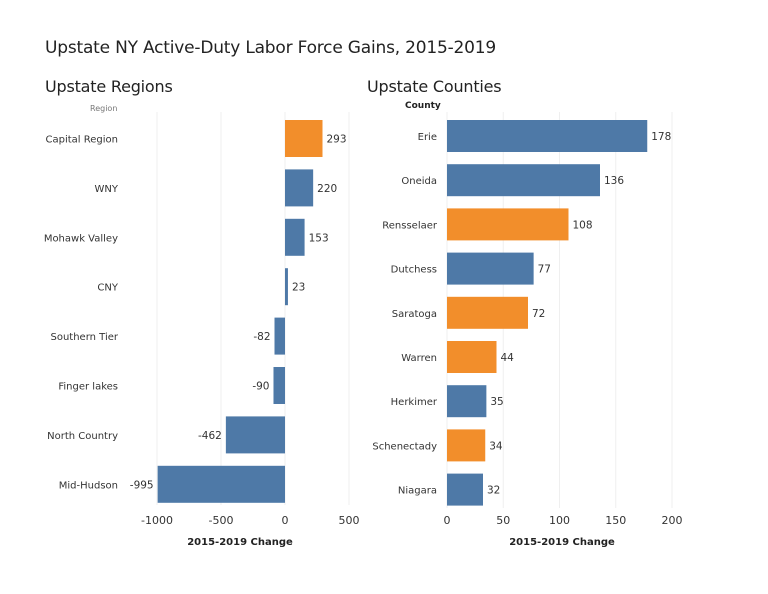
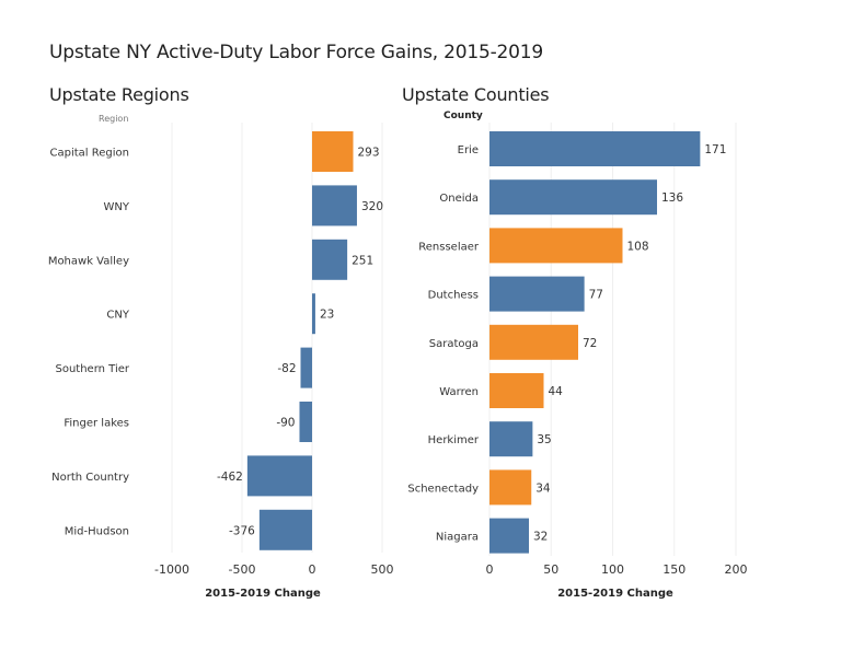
Upstate Regions/WNY: 220 -> 320
Upstate Regions/Mohawk Valley: 153 -> 251
Upstate Regions/Mid-Hudson: -995 -> -376
Upstate Counties/Erie: 178 -> 171
